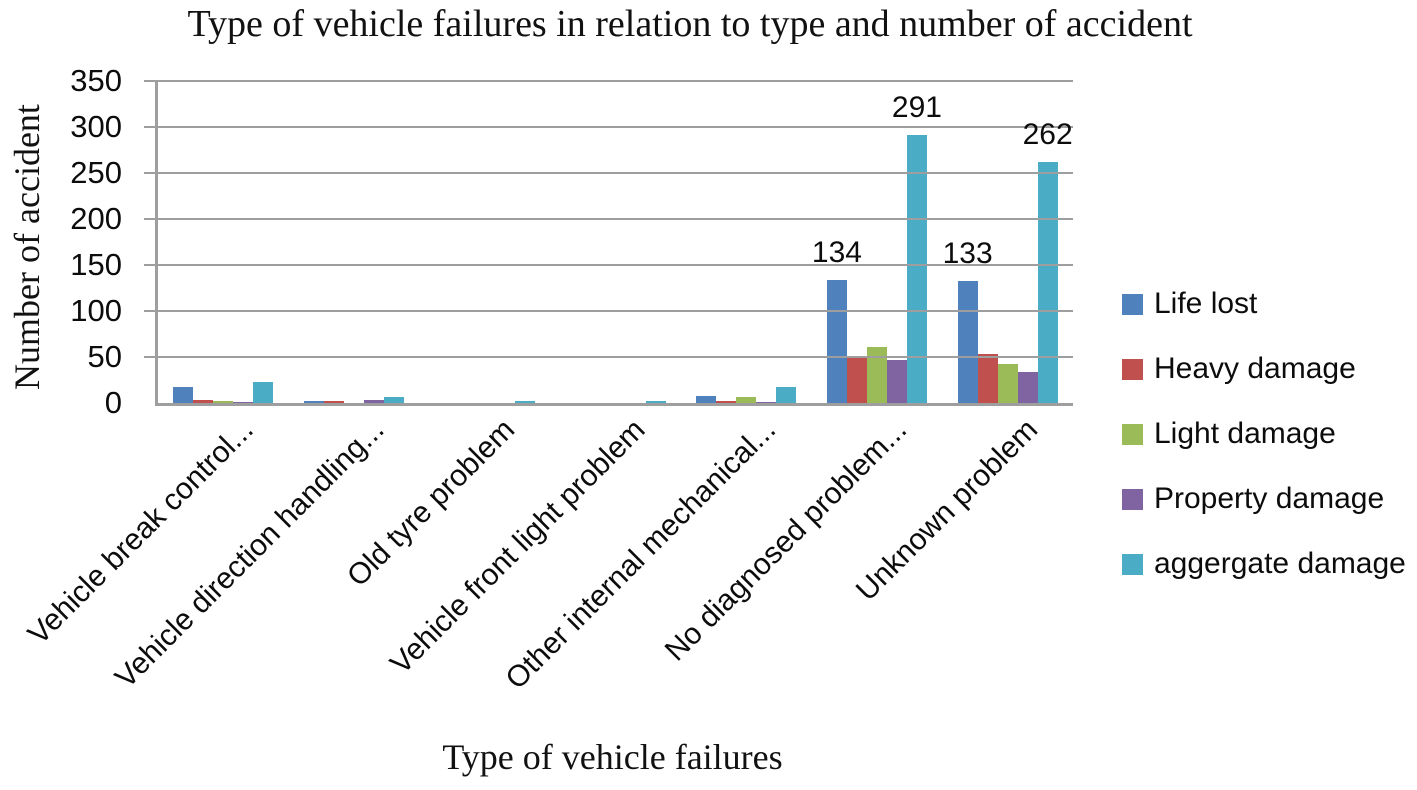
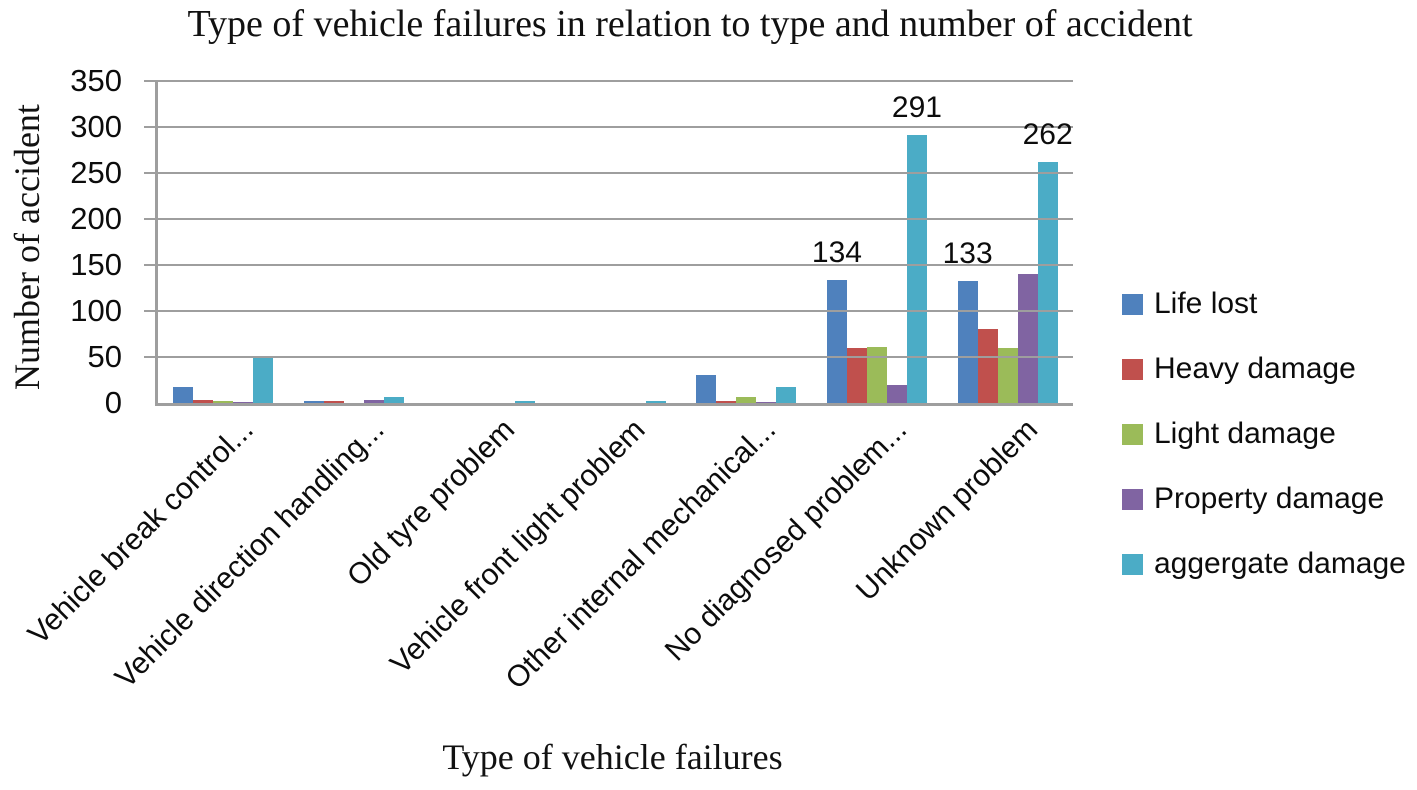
aggergate damage/Vehicle break control...: 20 -> 50
Life lost/Other internal mechanical...: 10 -> 30
Heavy damage/No diagnosed problem...: 50 -> 60
Property damage/No diagnosed problem...: 50 -> 20
Heavy damage/Unknown problem: 50 -> 80
Light damage/Unknown problem: 40 -> 60
Property damage/Unknown problem: 30 -> 140
